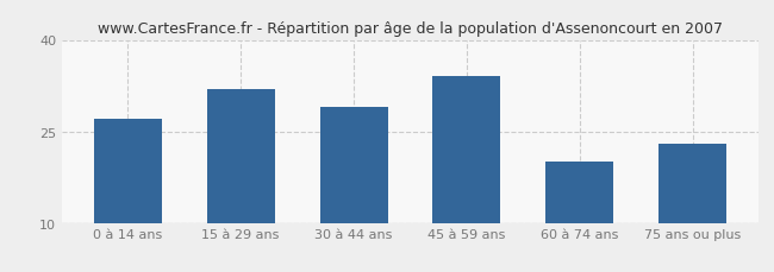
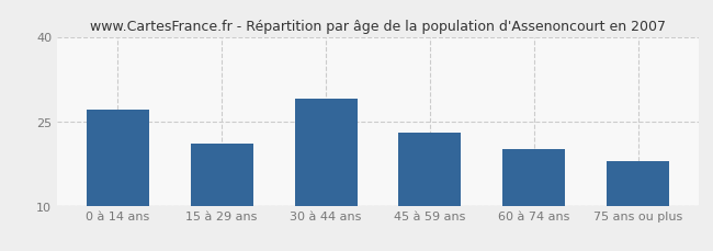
15 à 29 ans: 32 -> 21
45 à 59 ans: 34 -> 23
75 ans ou plus: 23 -> 18
